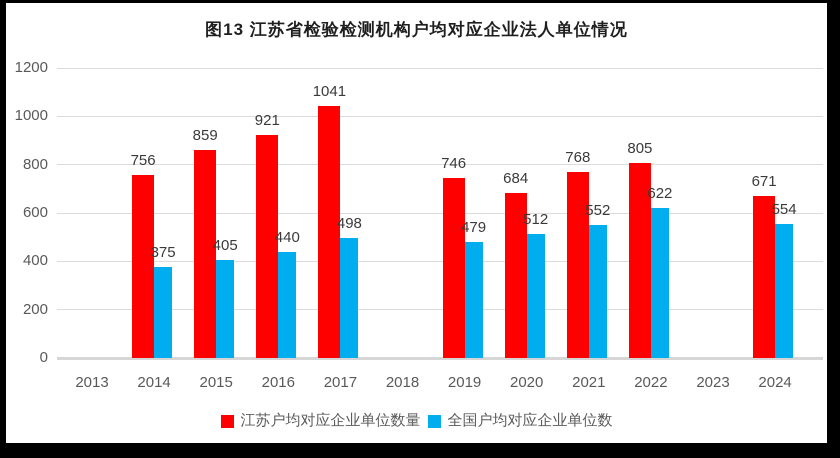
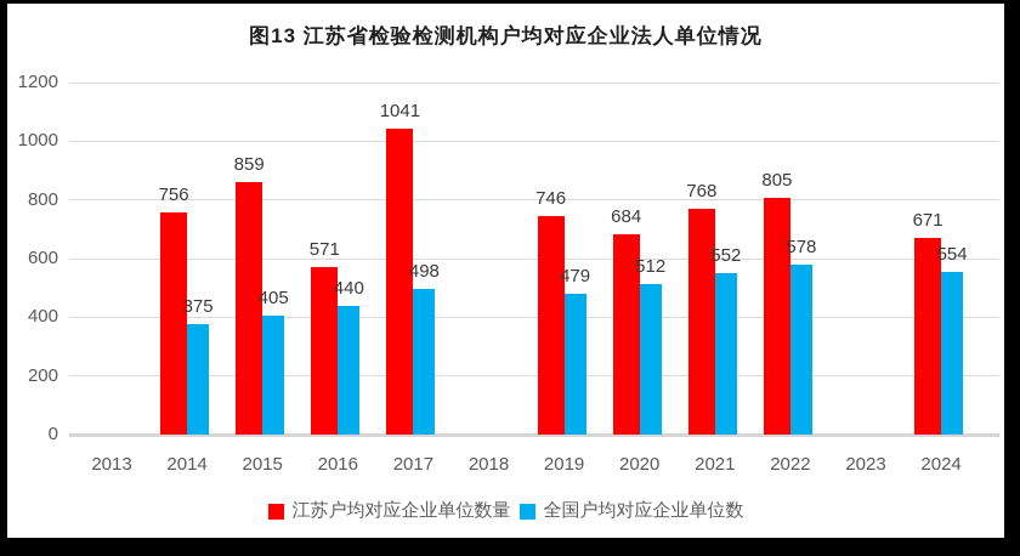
江苏户均对应企业单位数量/2016: 921 -> 571
全国户均对应企业单位数/2022: 622 -> 578
